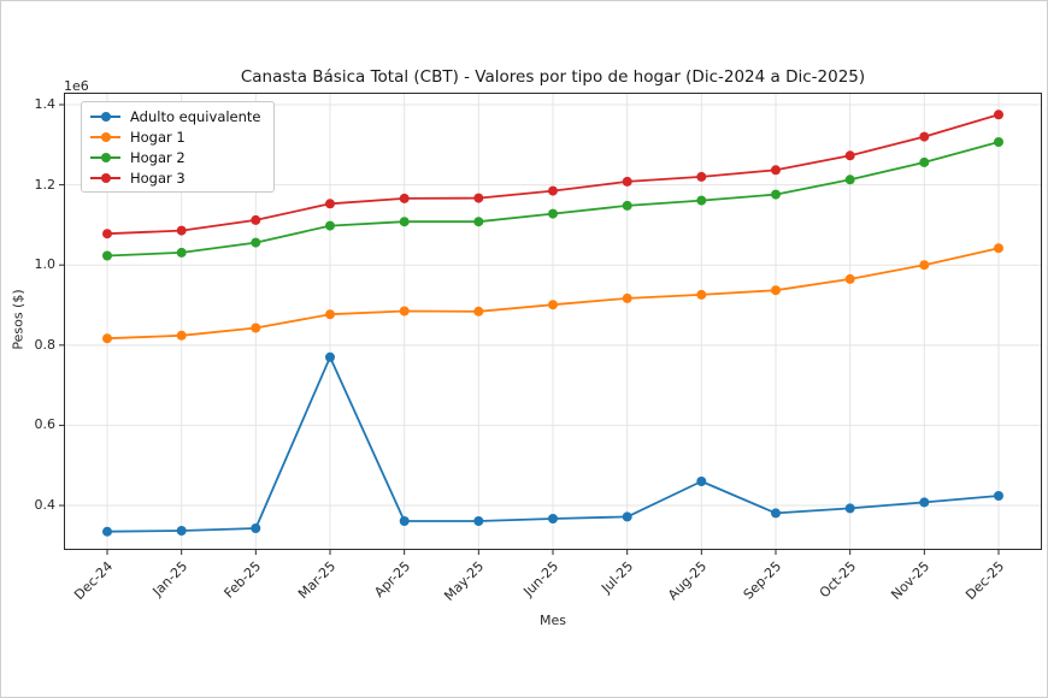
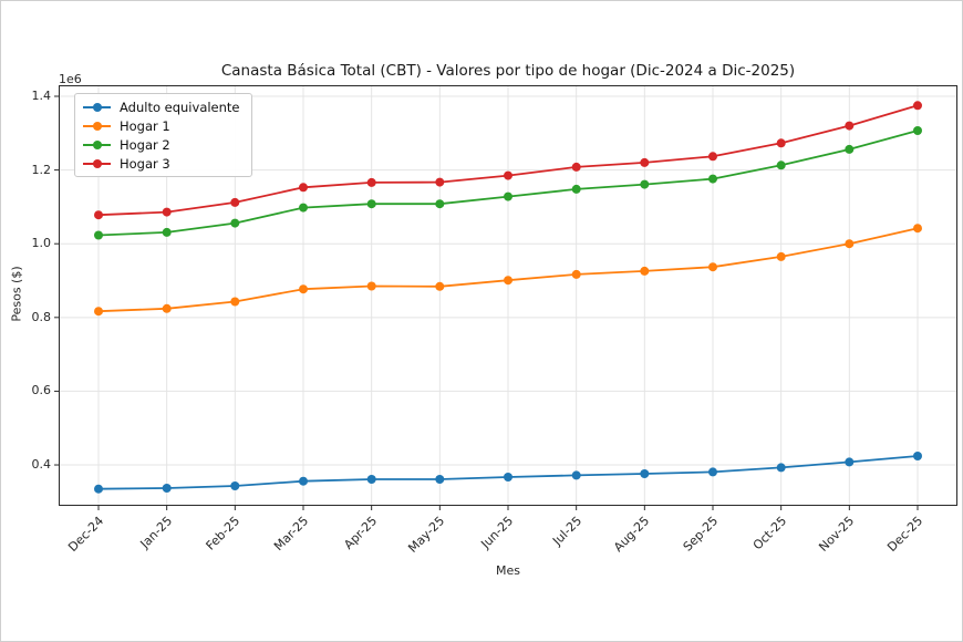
Adulto equivalente/Mar-25: 0.77 -> 0.36
Adulto equivalente/Aug-25: 0.46 -> 0.38
